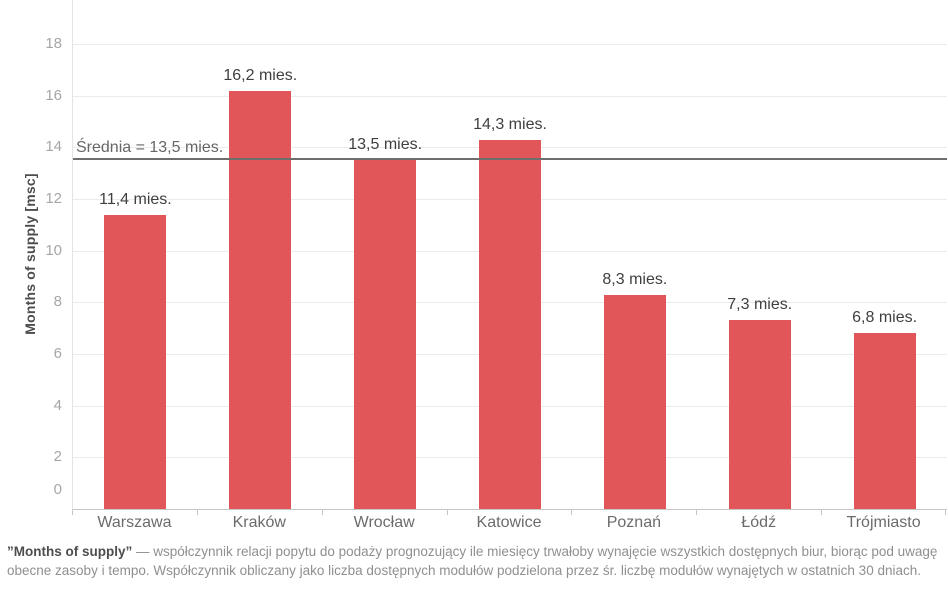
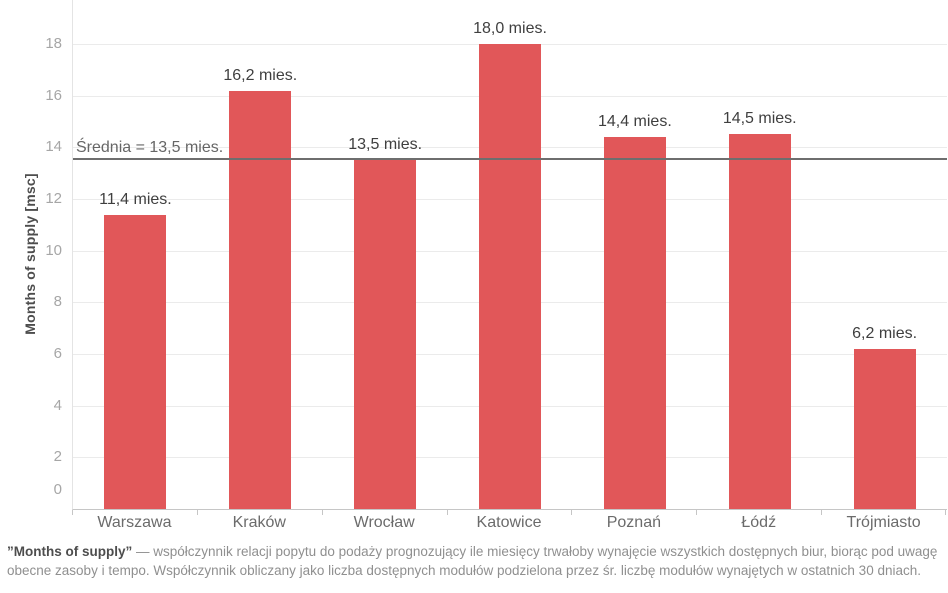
Katowice: 14,3 -> 18,0
Poznań: 8,3 -> 14,4
Łódź: 7,3 -> 14,5
Trójmiasto: 6,8 -> 6,2
